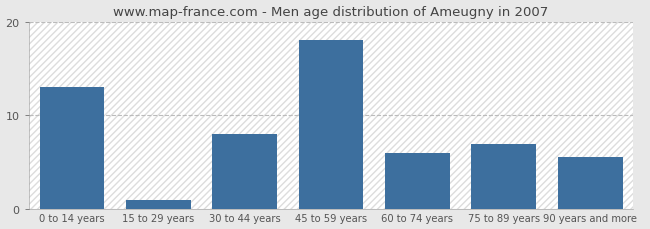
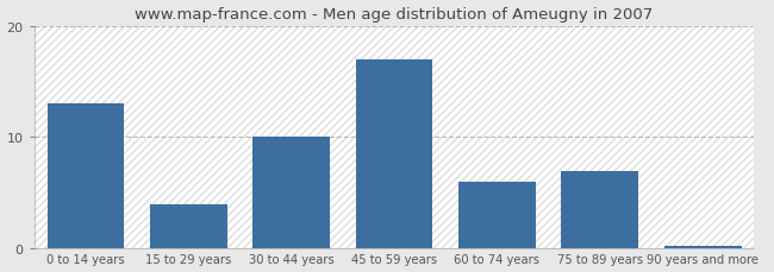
15 to 29 years: 1.0 -> 4.0
30 to 44 years: 8.0 -> 10.0
45 to 59 years: 18.0 -> 17.0
90 years and more: 5.6 -> 0.2
